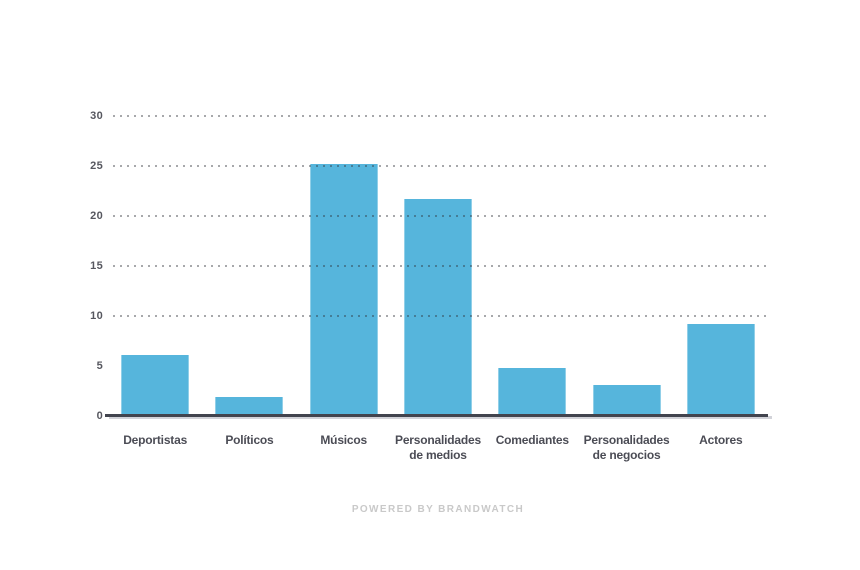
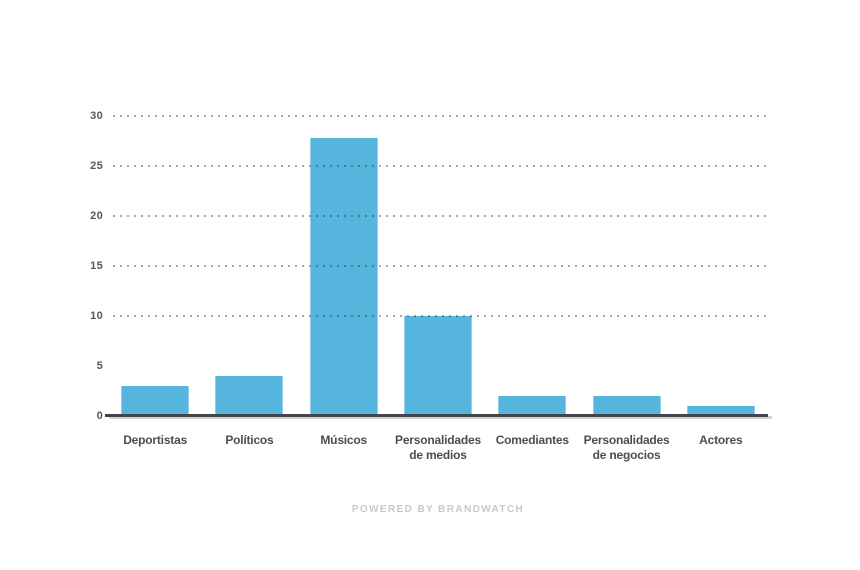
Deportistas: 6.1 -> 3.0
Políticos: 1.9 -> 4.0
Músicos: 25.2 -> 27.8
Personalidades de medios: 21.7 -> 10.0
Comediantes: 4.8 -> 2.0
Personalidades de negocios: 3.1 -> 2.0
Actores: 9.2 -> 1.0
